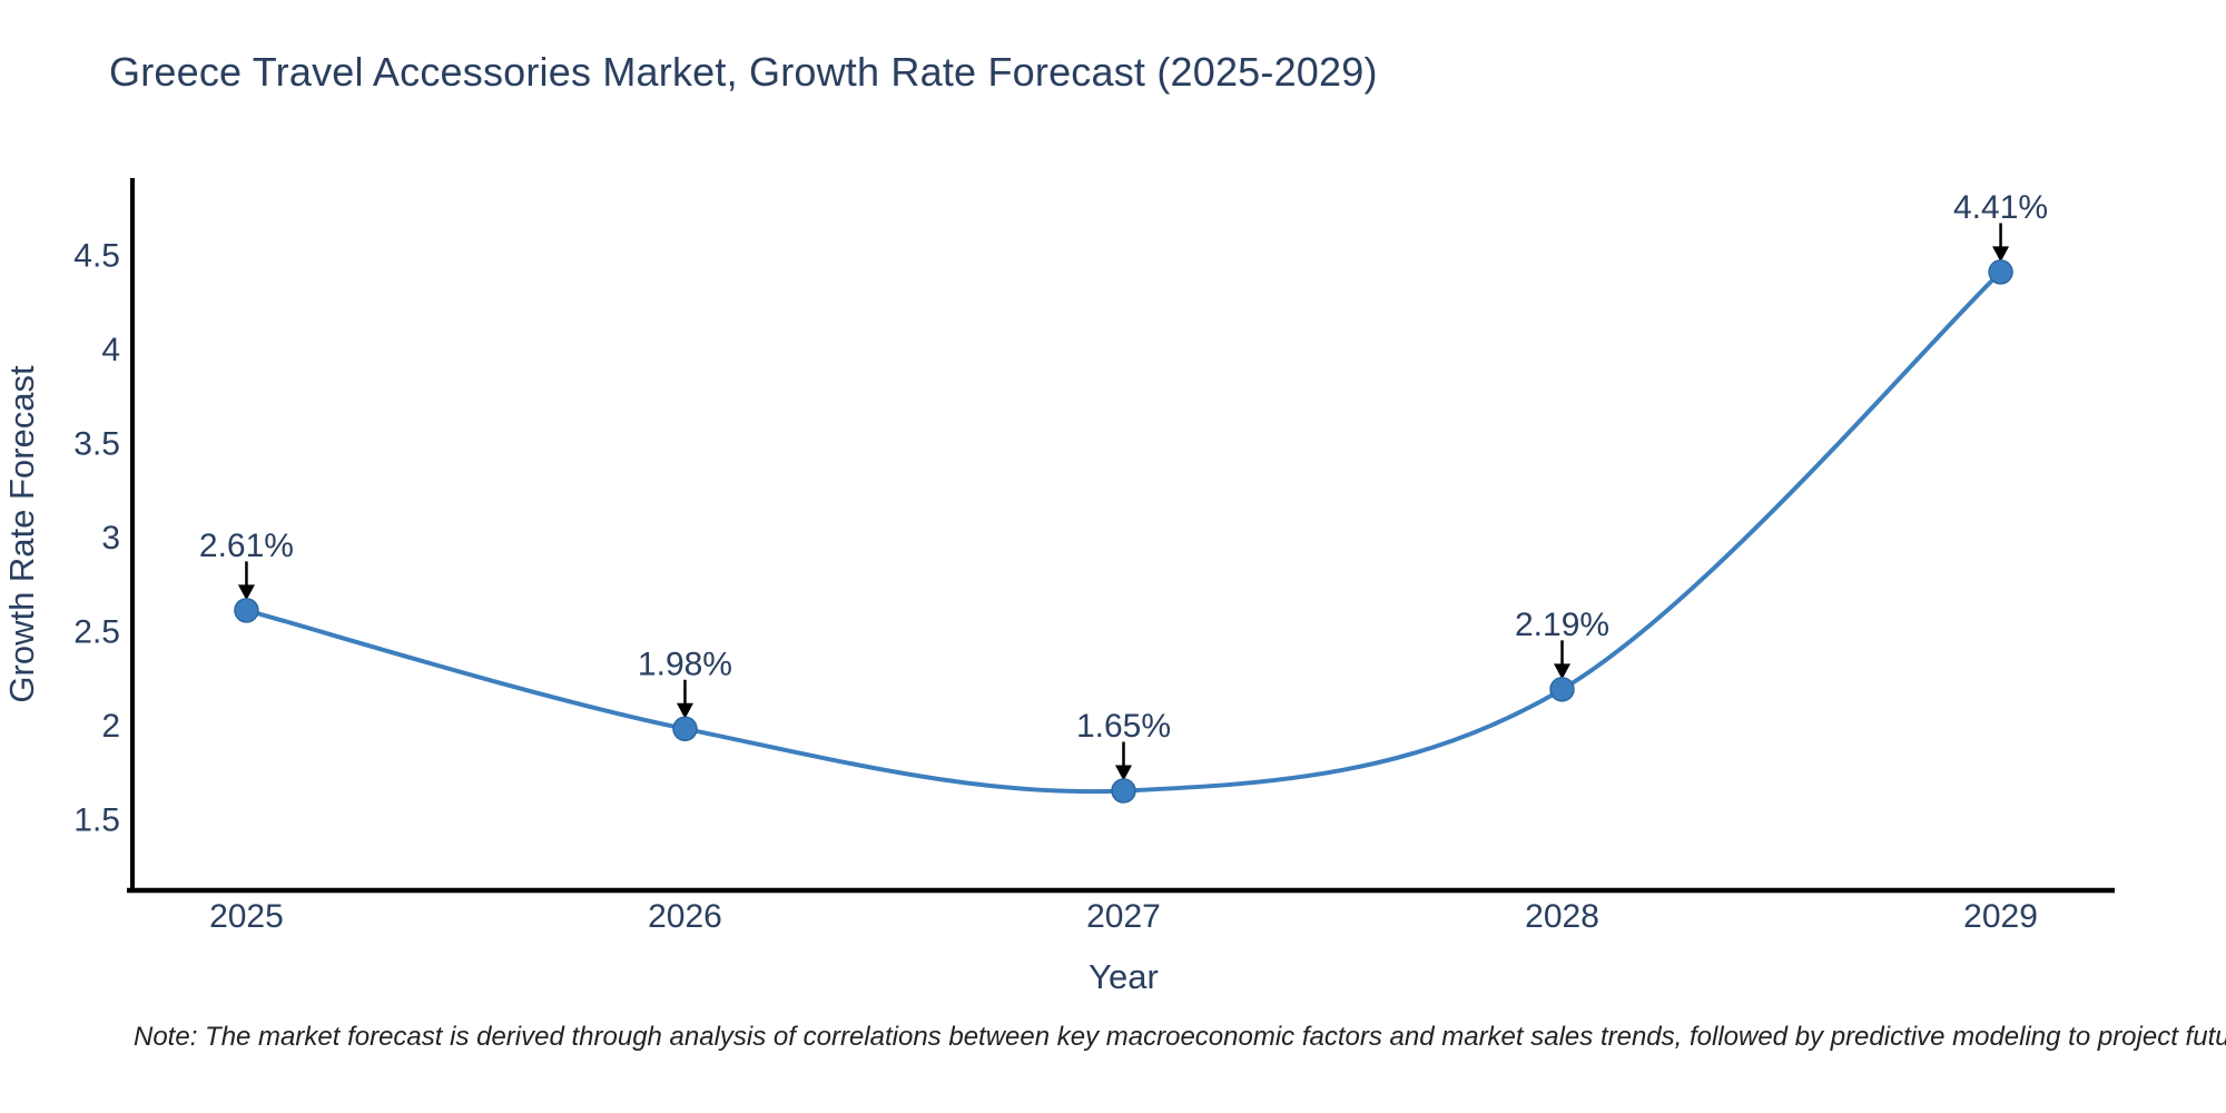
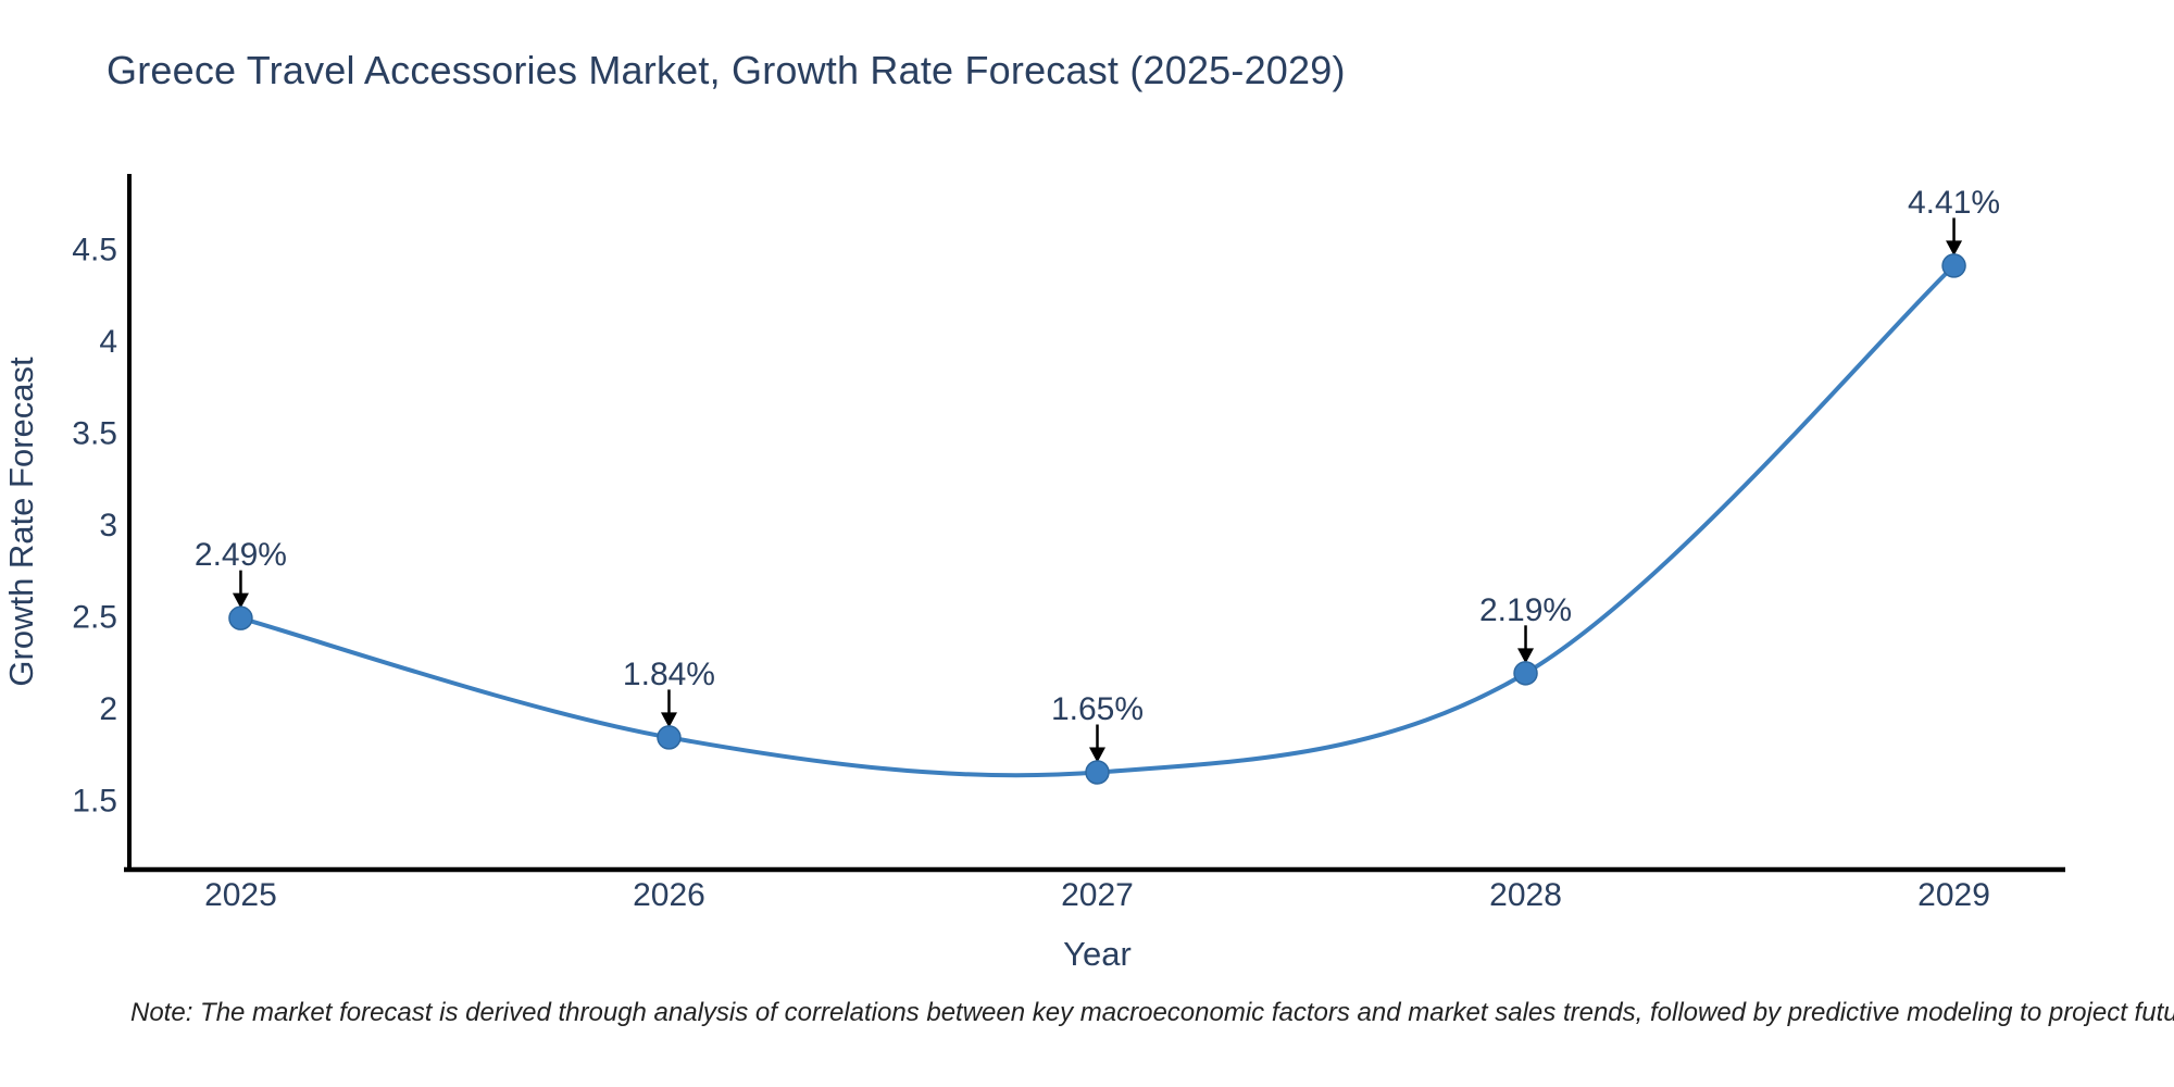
2025: 2.61% -> 2.49%
2026: 1.98% -> 1.84%
